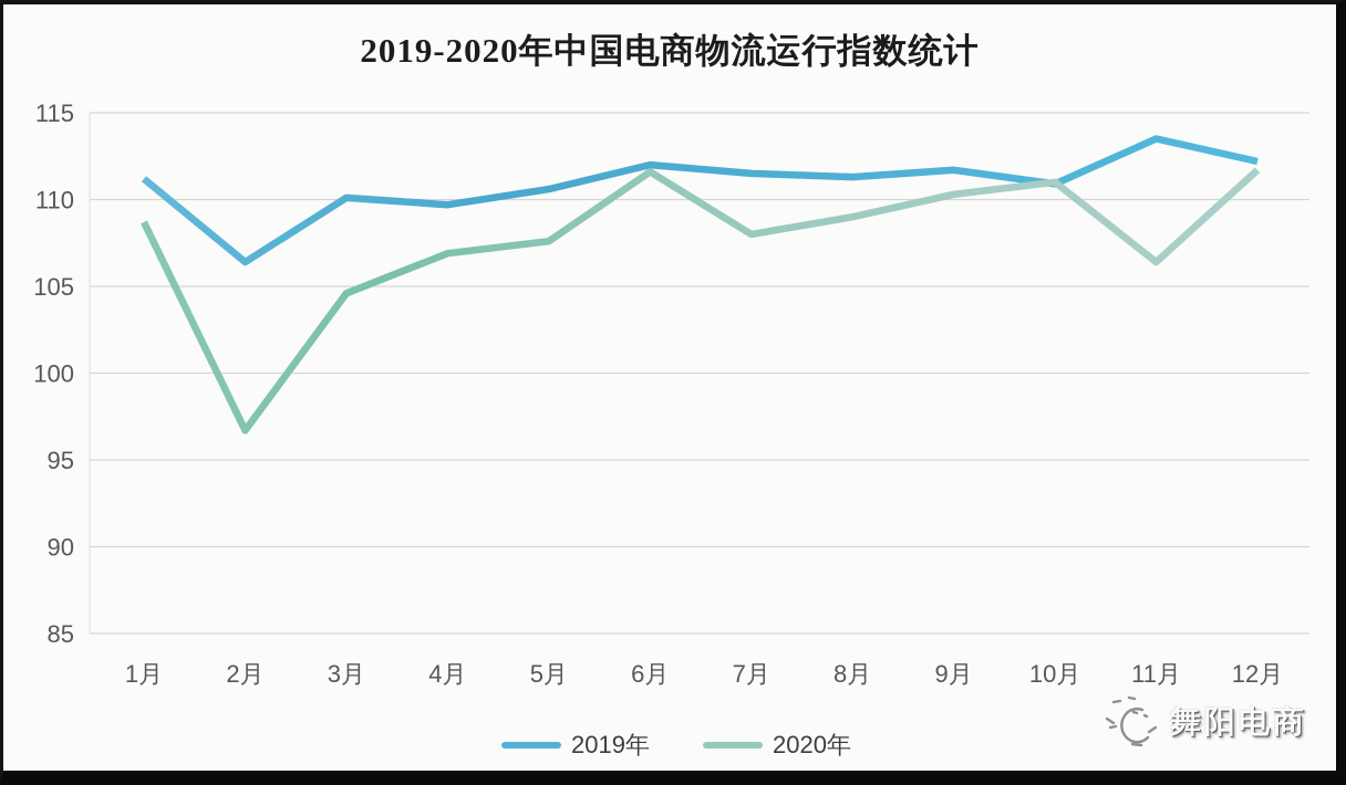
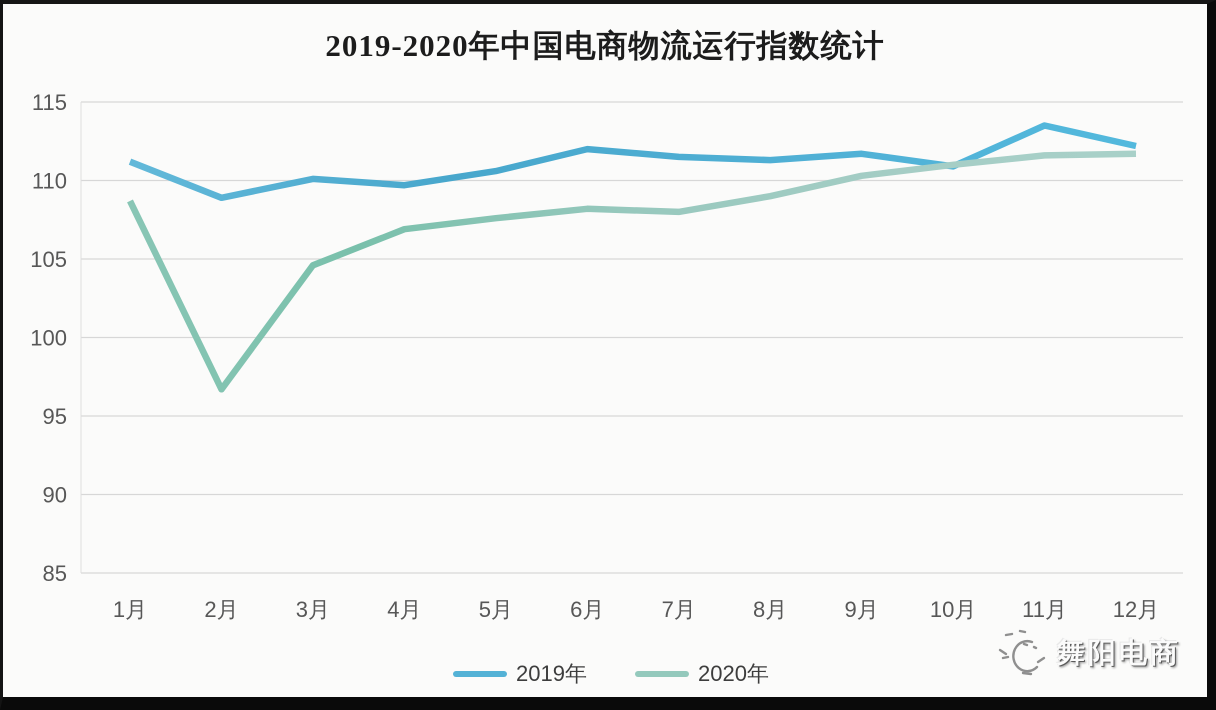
2019年/2月: 106.4 -> 108.9
2020年/6月: 111.6 -> 108.2
2020年/11月: 106.4 -> 111.6
